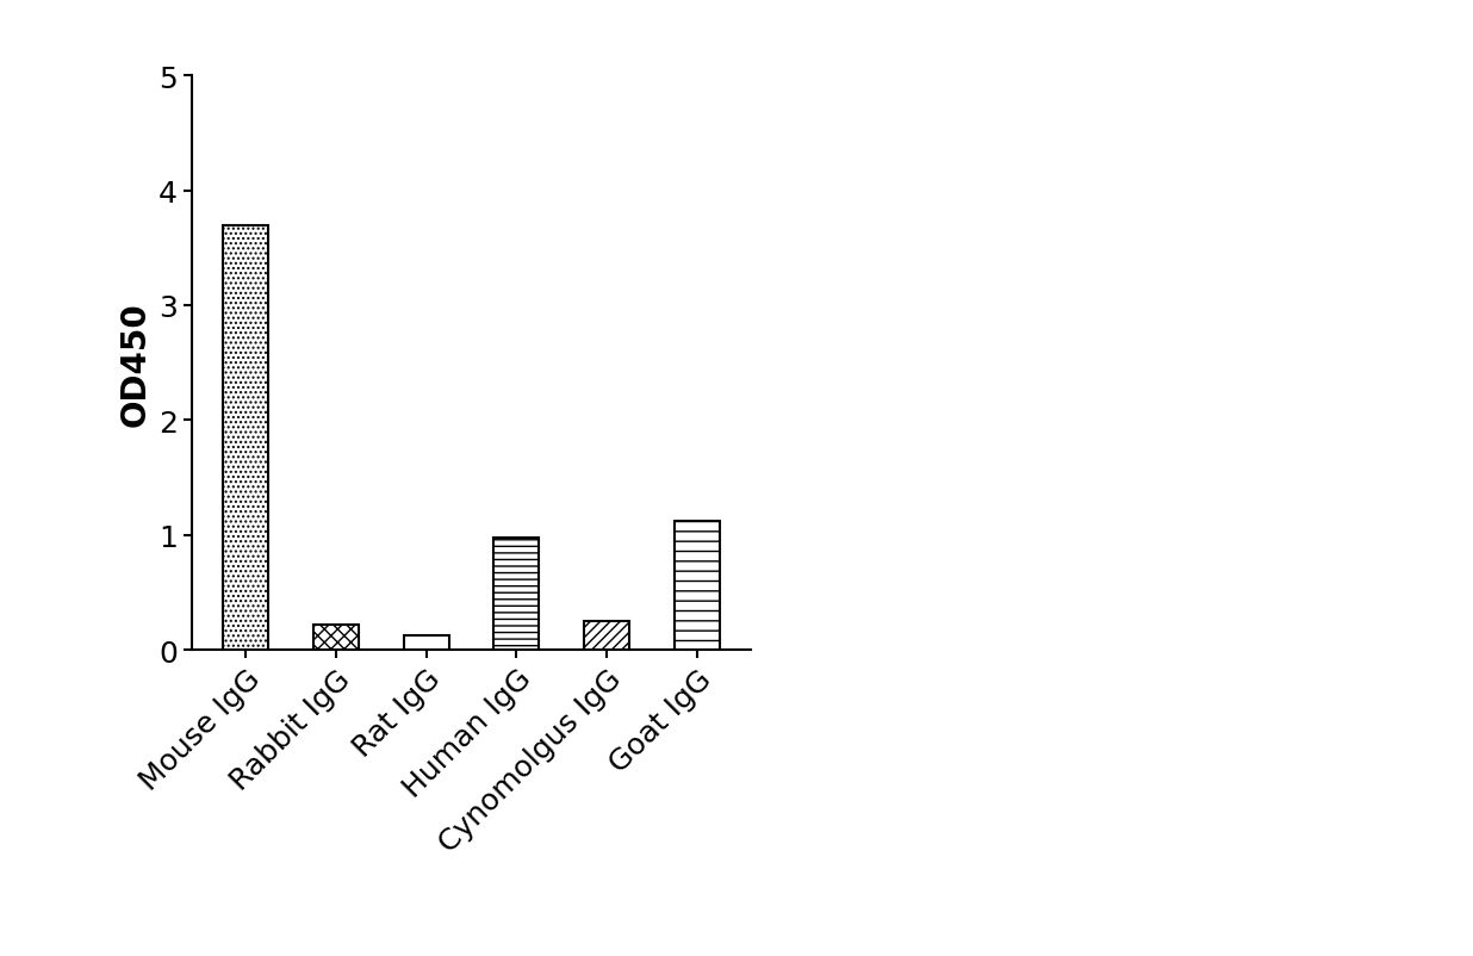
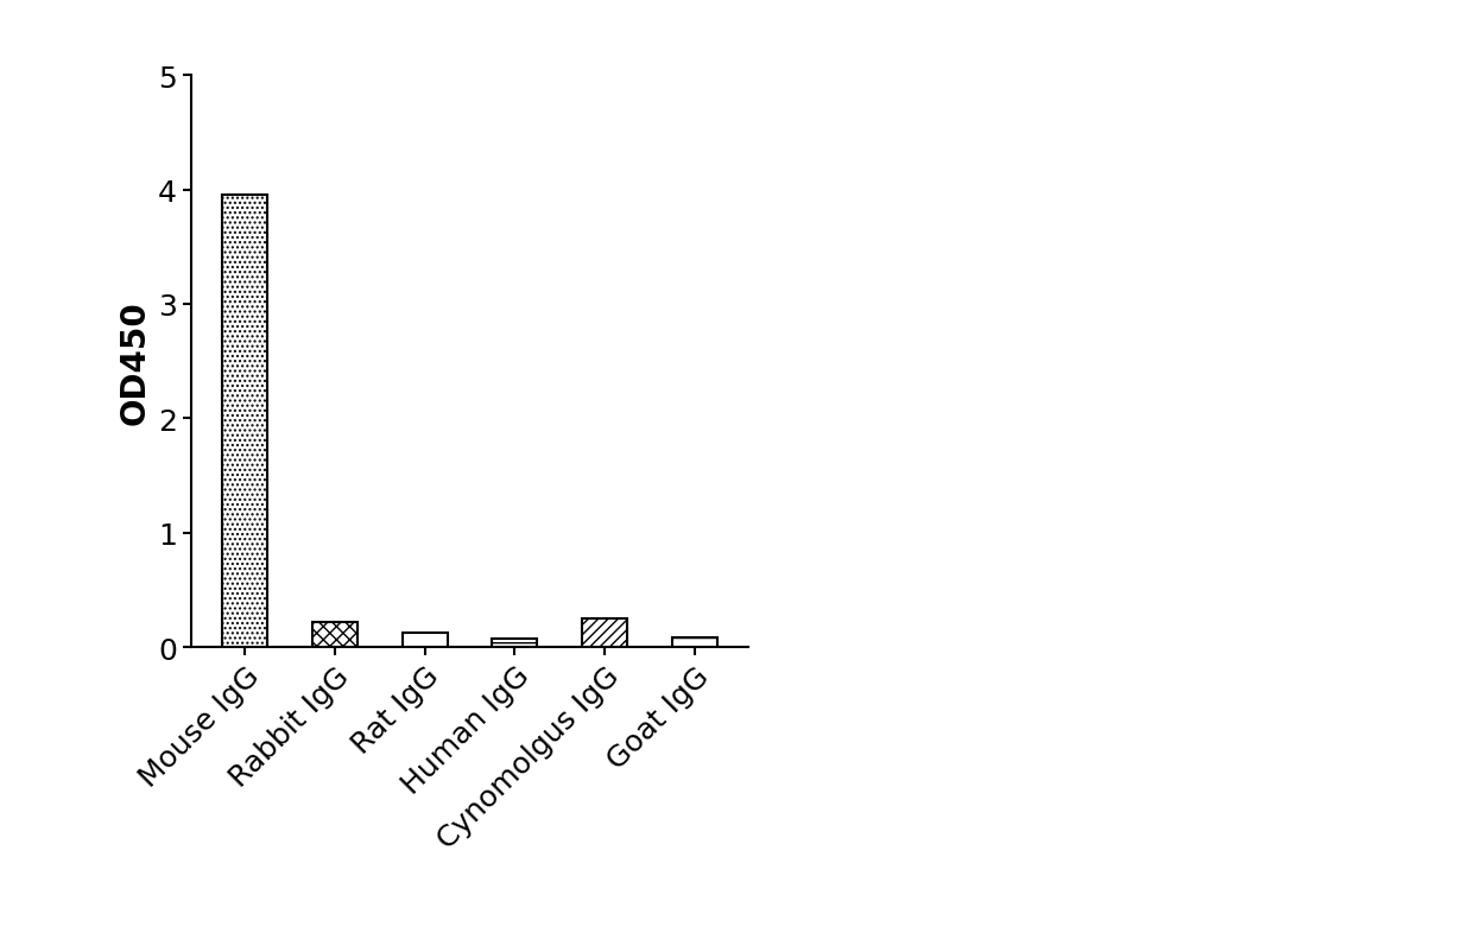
Mouse IgG: 3.70 -> 3.95
Human IgG: 0.98 -> 0.07
Goat IgG: 1.12 -> 0.08
